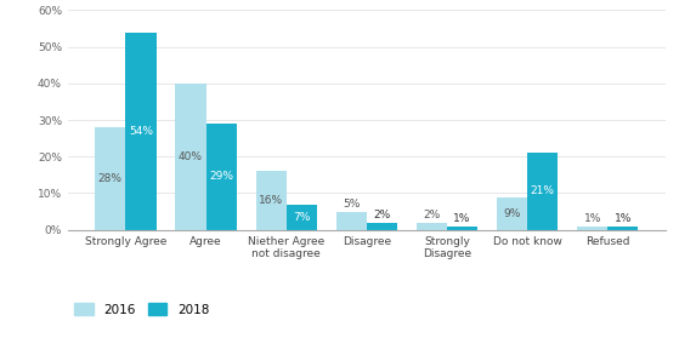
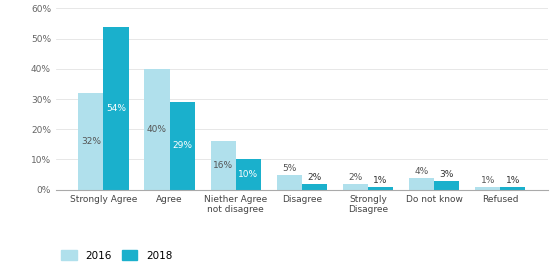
2016/Strongly Agree: 28% -> 32%
2018/Niether Agree not disagree: 7% -> 10%
2016/Do not know: 9% -> 4%
2018/Do not know: 21% -> 3%
